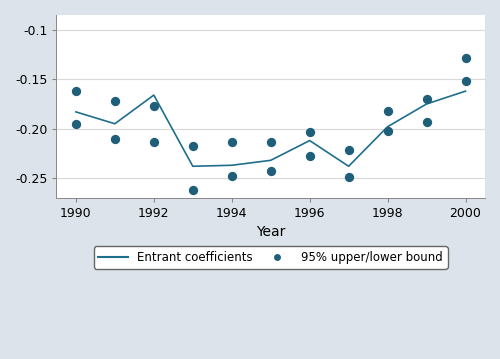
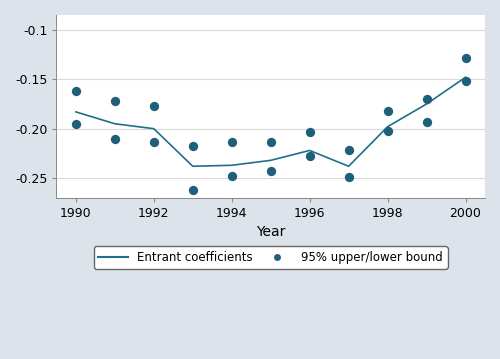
Entrant coefficients/1992: -0.166 -> -0.200
Entrant coefficients/1996: -0.212 -> -0.222
Entrant coefficients/2000: -0.162 -> -0.148
